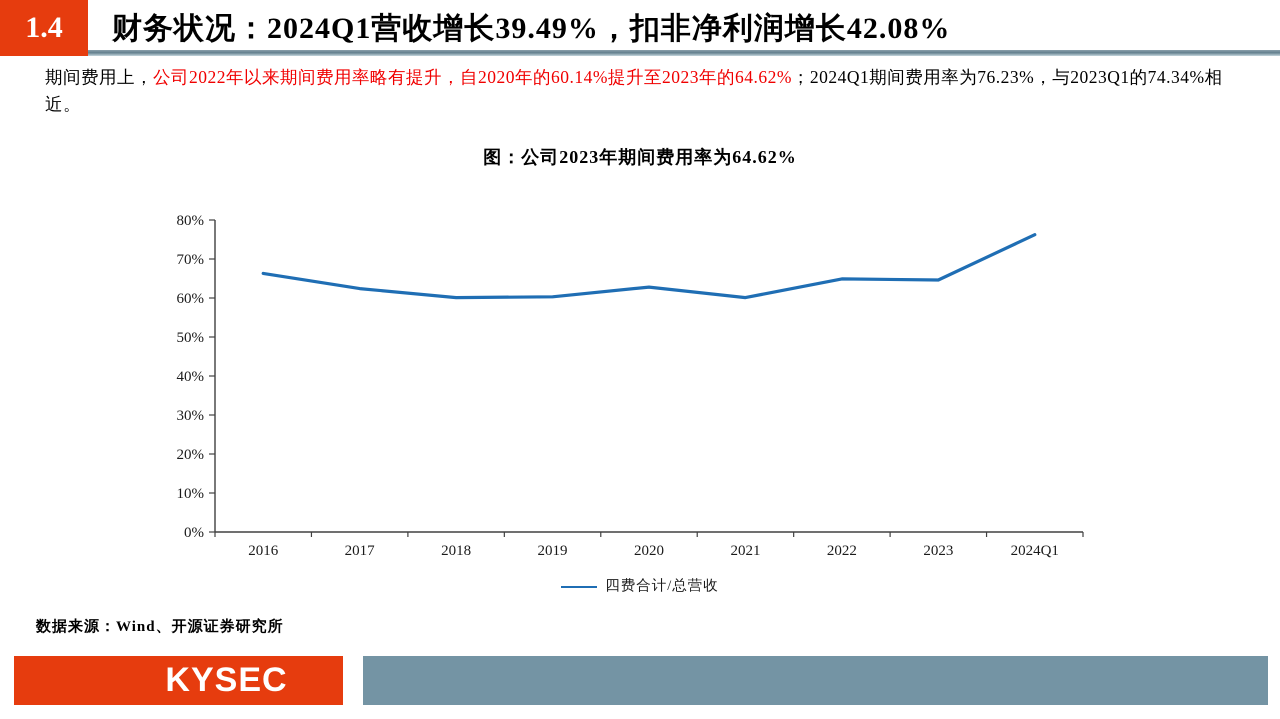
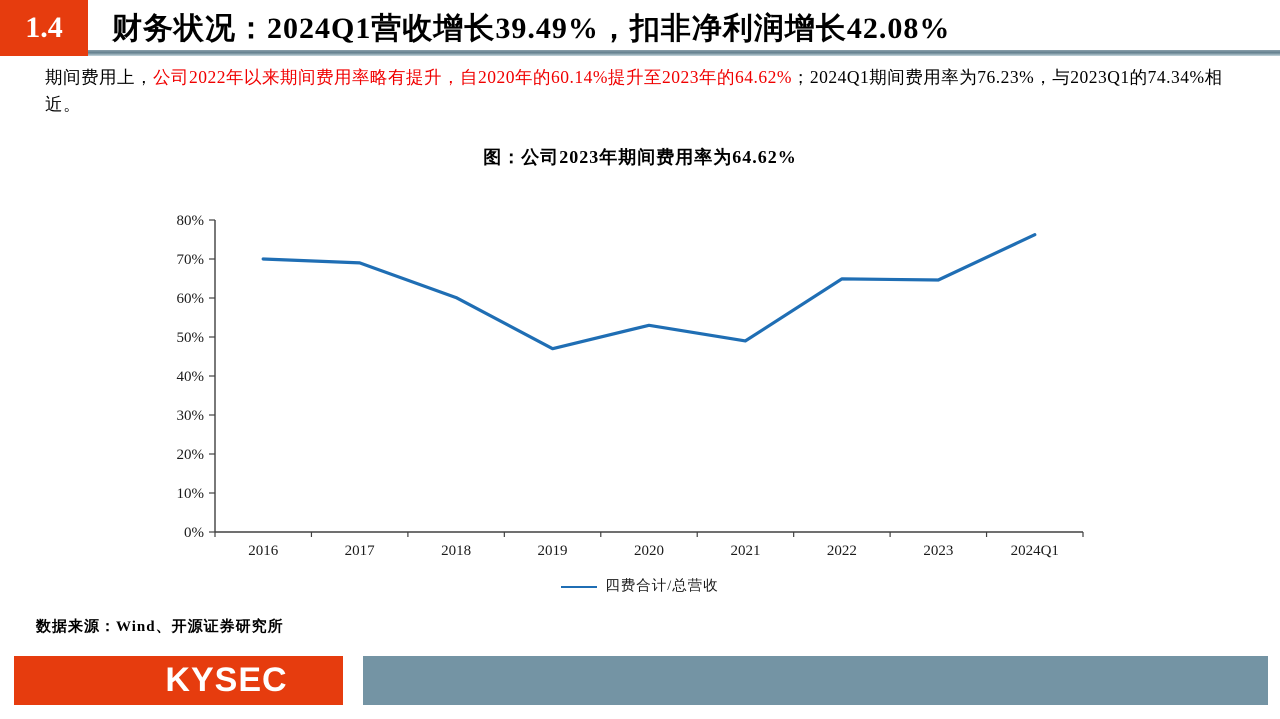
2016: 66% -> 70%
2017: 62% -> 69%
2019: 60% -> 47%
2020: 63% -> 53%
2021: 60% -> 49%
